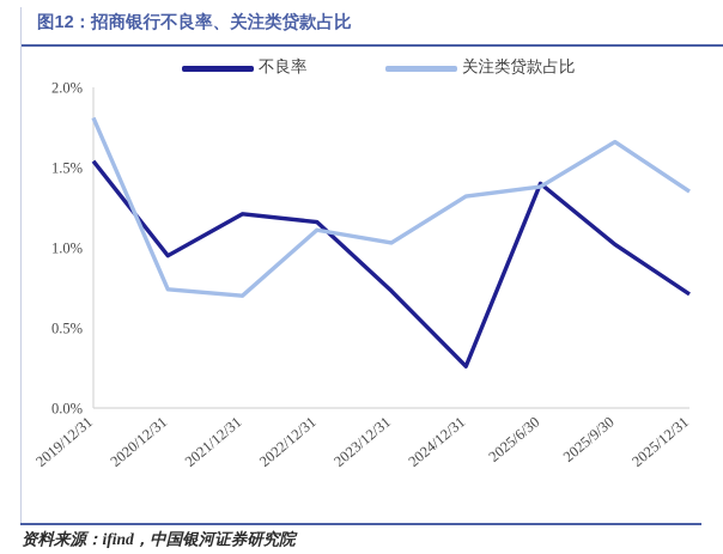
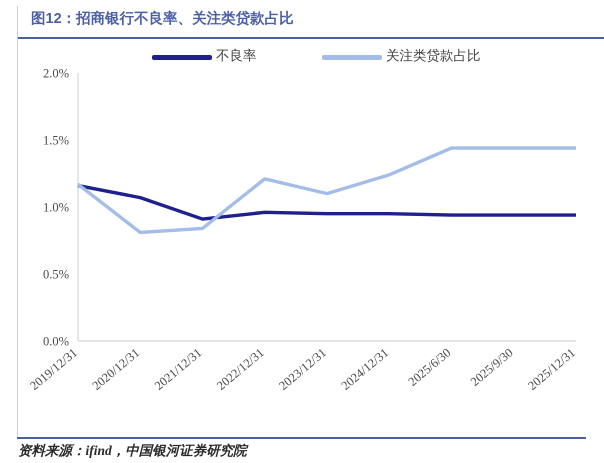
不良率/2019/12/31: 1.54% -> 1.16%
关注类贷款占比/2019/12/31: 1.81% -> 1.17%
不良率/2020/12/31: 0.95% -> 1.07%
关注类贷款占比/2020/12/31: 0.74% -> 0.81%
不良率/2021/12/31: 1.21% -> 0.91%
关注类贷款占比/2021/12/31: 0.70% -> 0.84%
不良率/2022/12/31: 1.16% -> 0.96%
关注类贷款占比/2022/12/31: 1.11% -> 1.21%
不良率/2023/12/31: 0.73% -> 0.95%
关注类贷款占比/2023/12/31: 1.03% -> 1.10%
不良率/2024/12/31: 0.26% -> 0.95%
关注类贷款占比/2024/12/31: 1.32% -> 1.24%
不良率/2025/6/30: 1.40% -> 0.94%
关注类贷款占比/2025/6/30: 1.38% -> 1.44%
不良率/2025/9/30: 1.02% -> 0.94%
关注类贷款占比/2025/9/30: 1.66% -> 1.44%
不良率/2025/12/31: 0.71% -> 0.94%
关注类贷款占比/2025/12/31: 1.35% -> 1.44%
